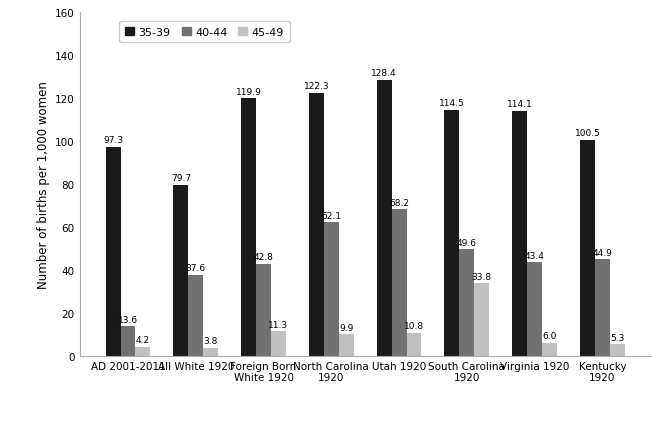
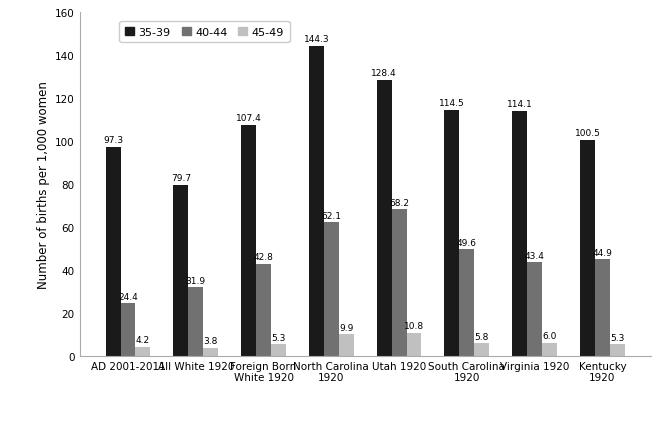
40-44/AD 2001-2011: 13.6 -> 24.4
40-44/All White 1920: 37.6 -> 31.9
35-39/Foreign Born White 1920: 119.9 -> 107.4
45-49/Foreign Born White 1920: 11.3 -> 5.3
35-39/North Carolina 1920: 122.3 -> 144.3
45-49/South Carolina 1920: 33.8 -> 5.8
